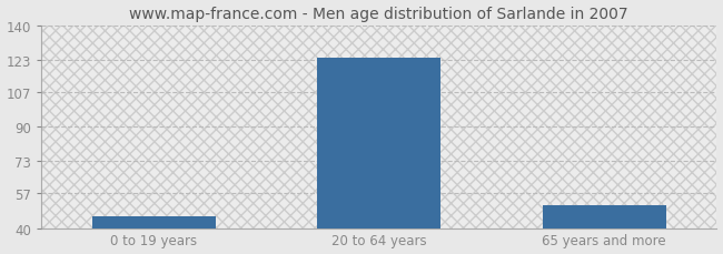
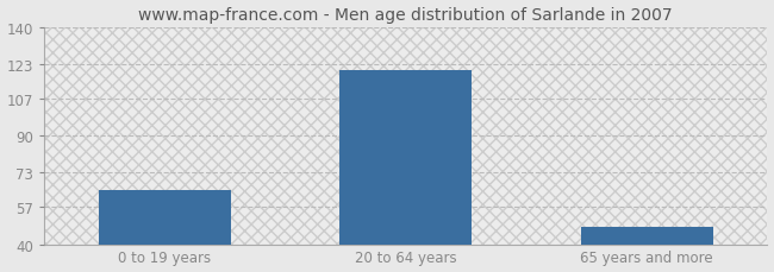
0 to 19 years: 46 -> 65
20 to 64 years: 124 -> 120
65 years and more: 51 -> 48
